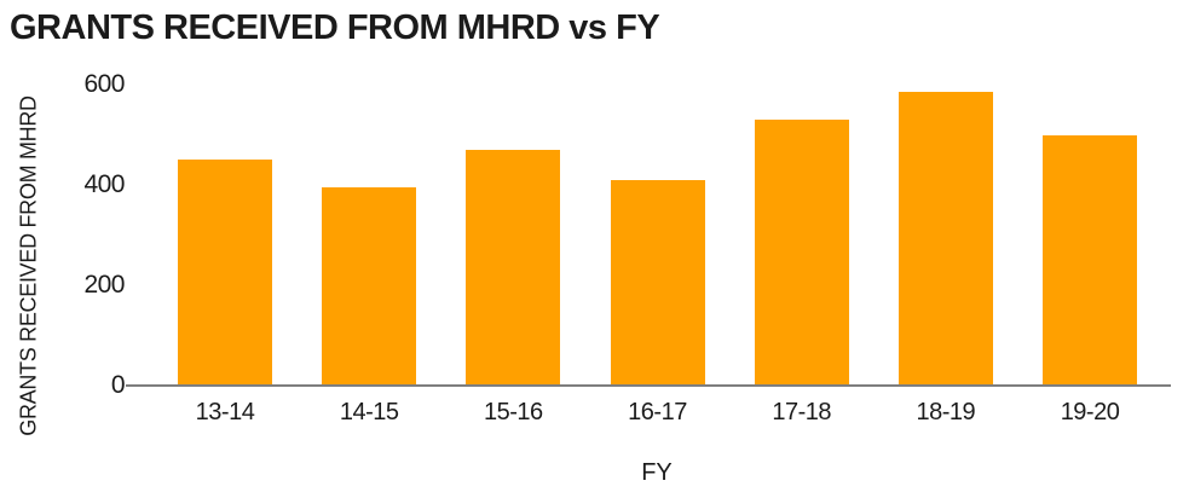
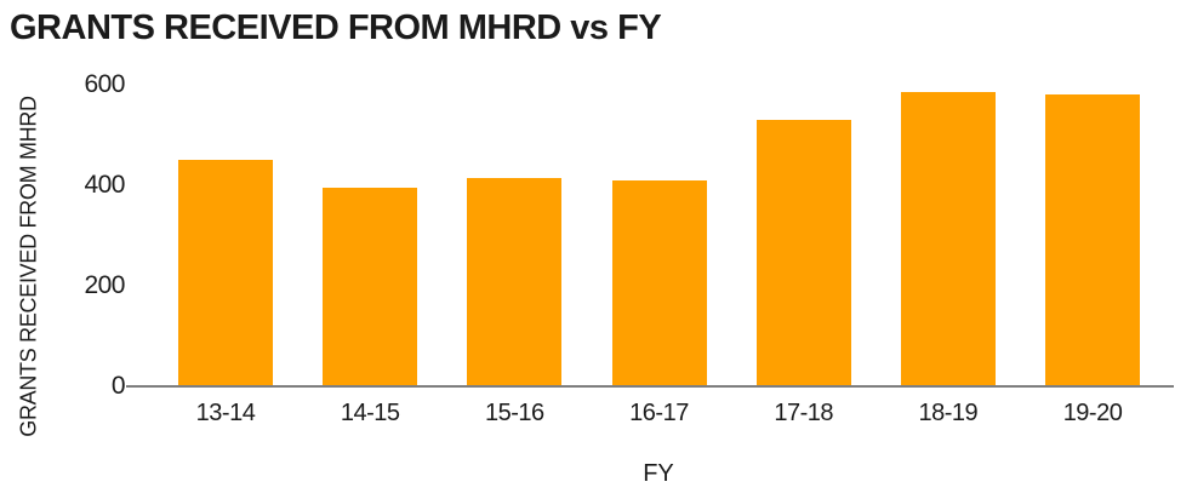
15-16: 470 -> 420
19-20: 500 -> 580
